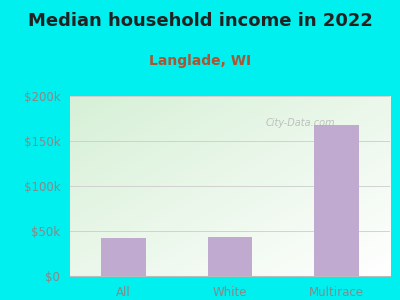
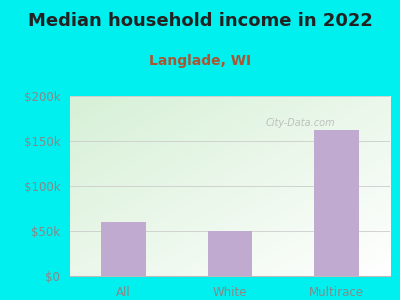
All: $42k -> $60k
White: $43k -> $50k
Multirace: $168k -> $162k
